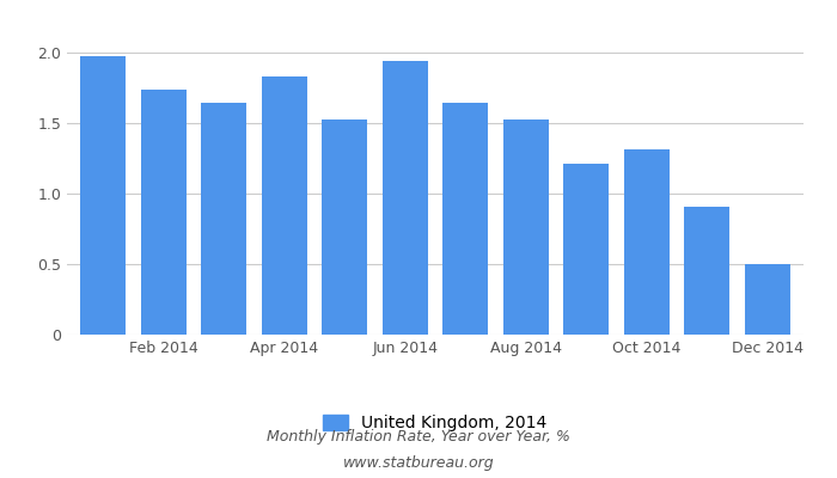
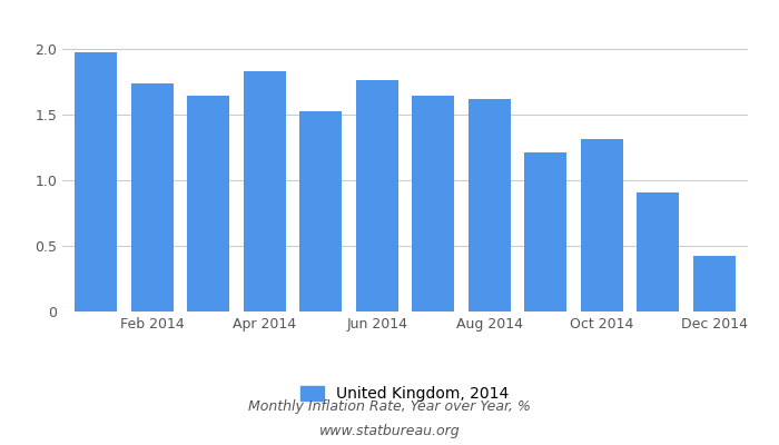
Jun 2014: 1.94 -> 1.76
Aug 2014: 1.52 -> 1.62
Dec 2014: 0.50 -> 0.42
